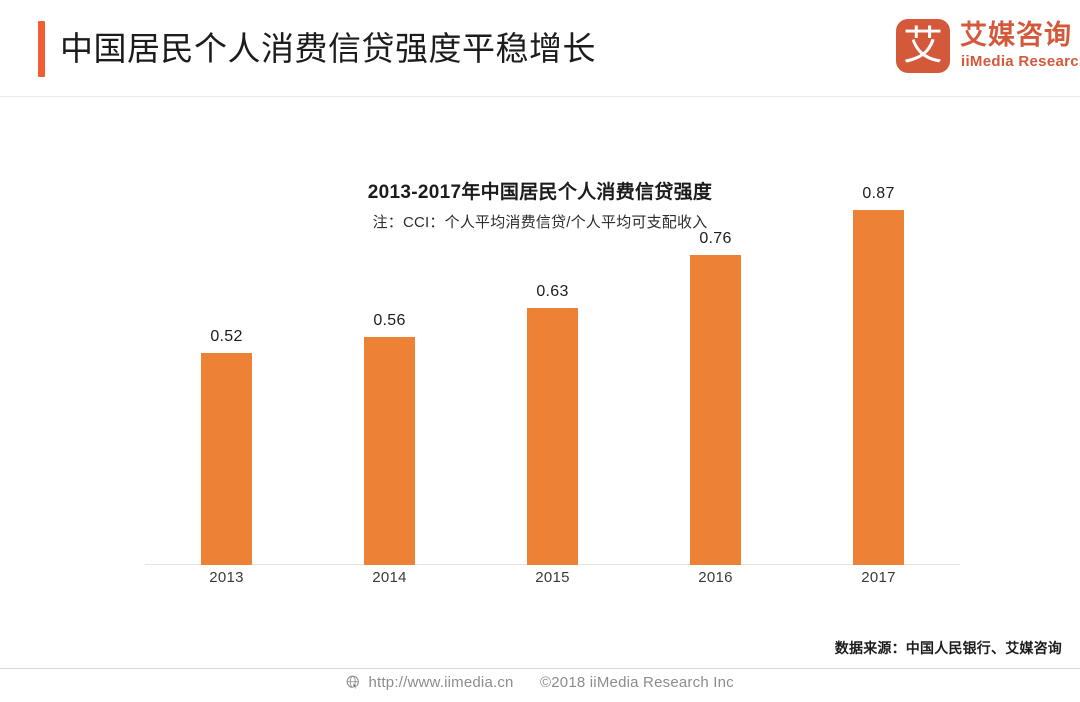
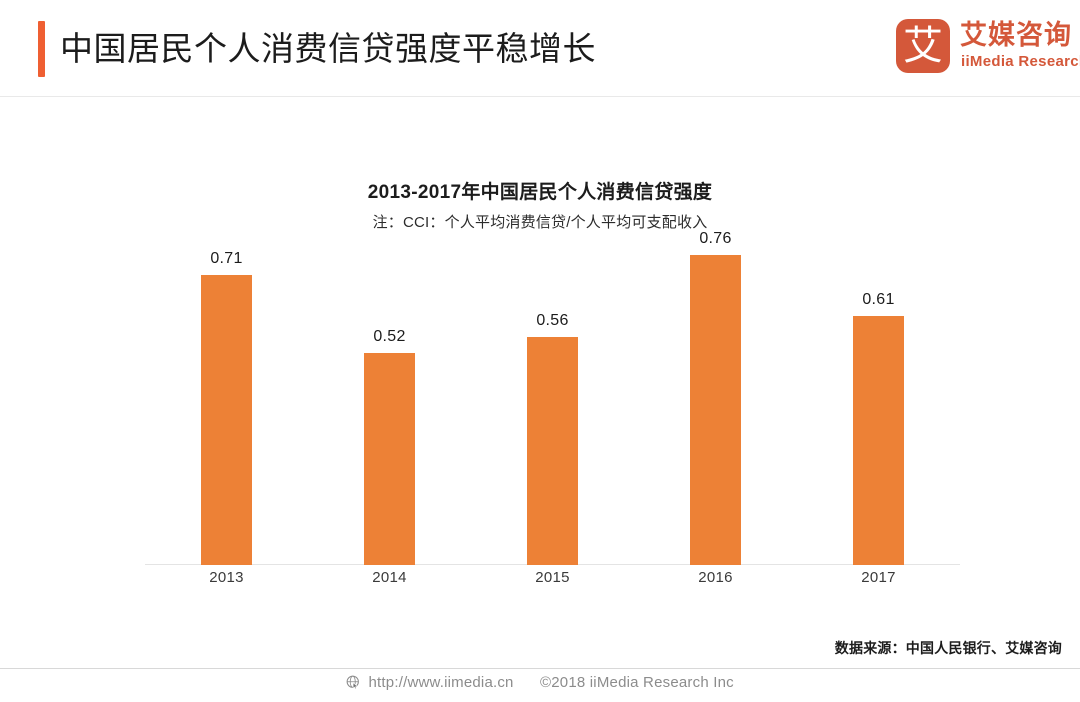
2013: 0.52 -> 0.71
2014: 0.56 -> 0.52
2015: 0.63 -> 0.56
2017: 0.87 -> 0.61
